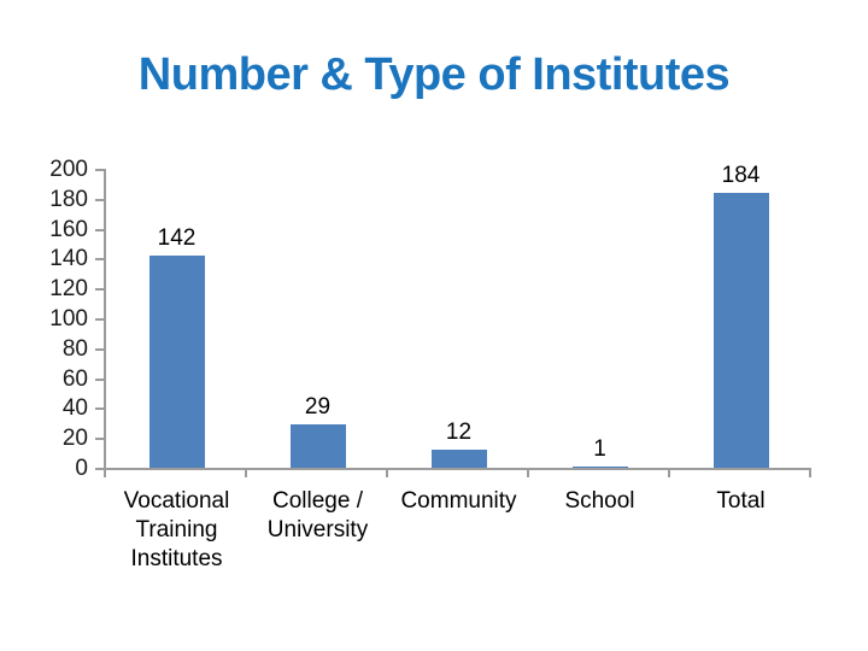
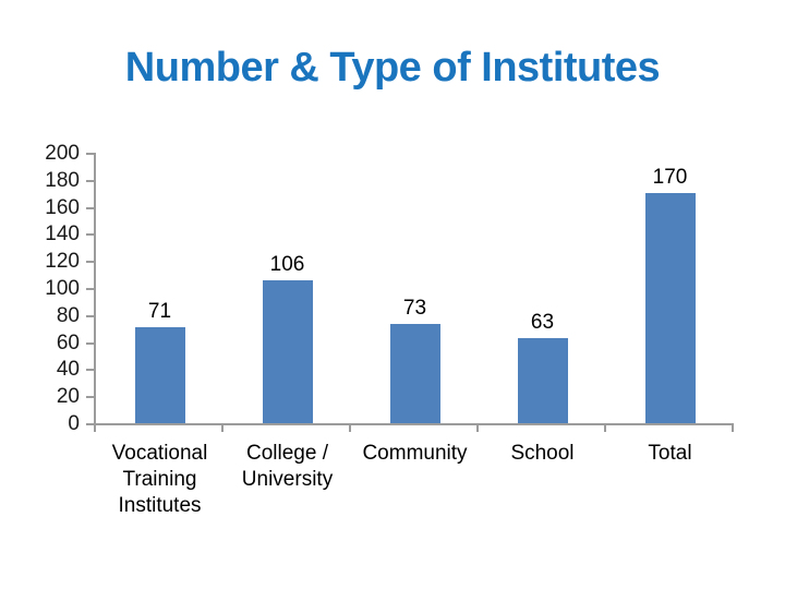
Vocational Training Institutes: 142 -> 71
College / University: 29 -> 106
Community: 12 -> 73
School: 1 -> 63
Total: 184 -> 170
